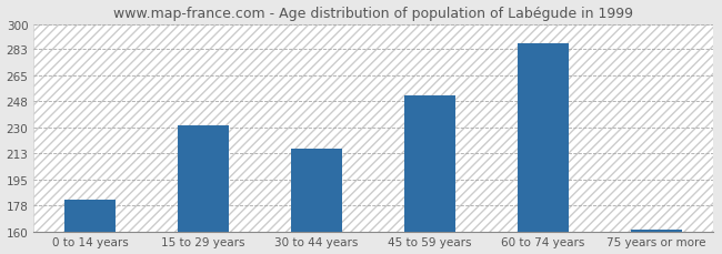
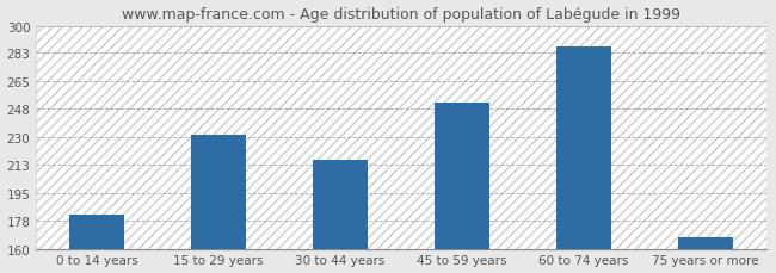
75 years or more: 162 -> 168
